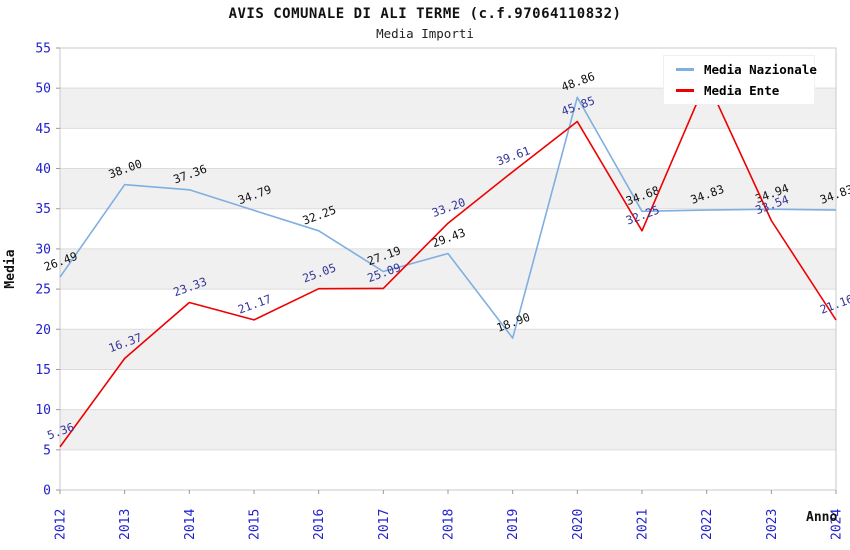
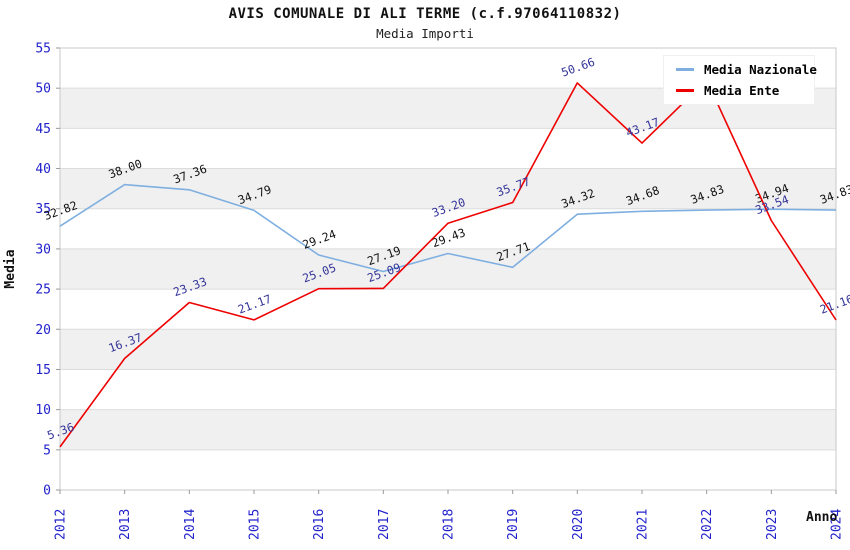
Media Nazionale/2012: 26.49 -> 32.82
Media Nazionale/2016: 32.25 -> 29.24
Media Nazionale/2019: 18.90 -> 27.71
Media Ente/2019: 39.61 -> 35.77
Media Nazionale/2020: 48.86 -> 34.32
Media Ente/2020: 45.85 -> 50.66
Media Ente/2021: 32.25 -> 43.17
